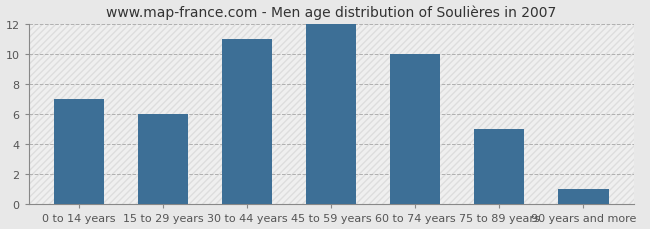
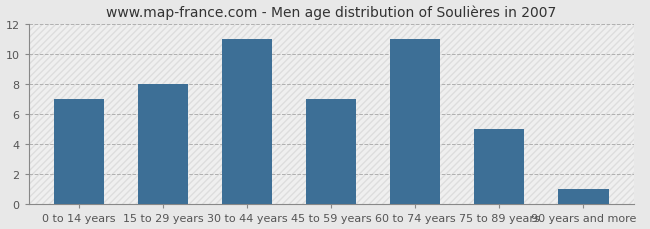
15 to 29 years: 6 -> 8
45 to 59 years: 12 -> 7
60 to 74 years: 10 -> 11
